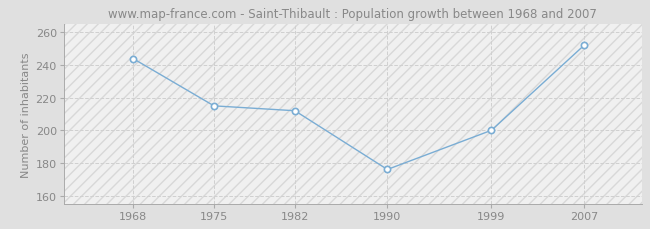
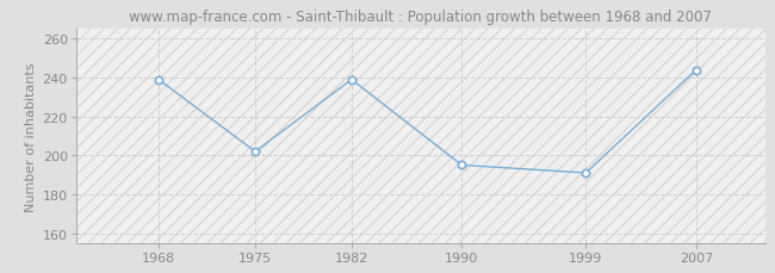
1968: 244 -> 239
1975: 215 -> 202
1982: 212 -> 239
1990: 176 -> 195
1999: 200 -> 191
2007: 252 -> 244
